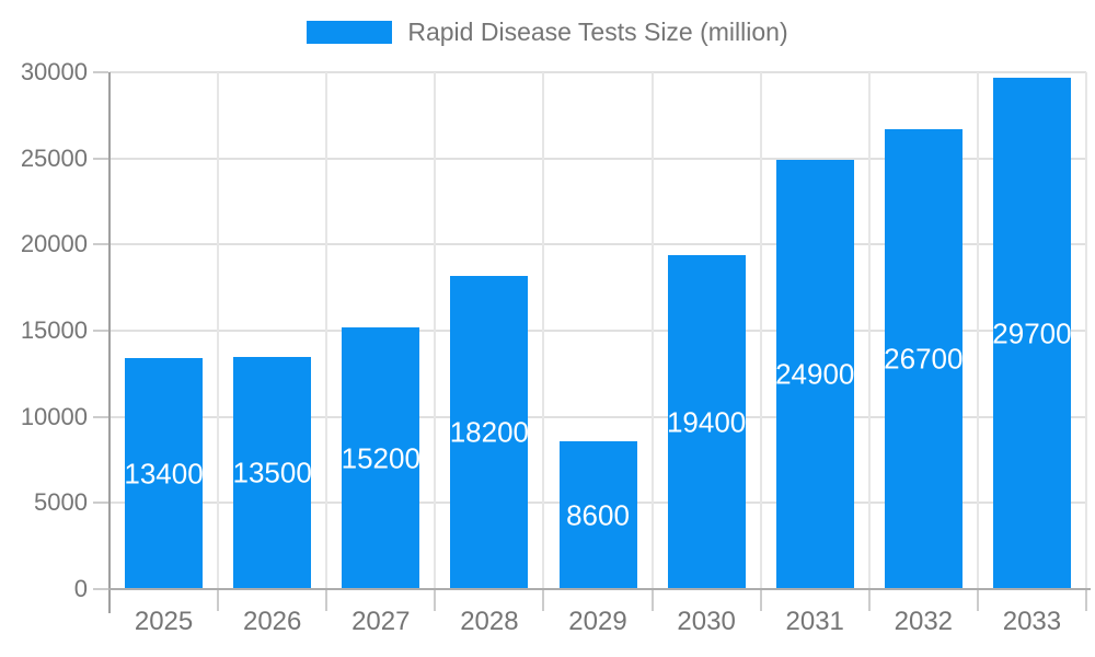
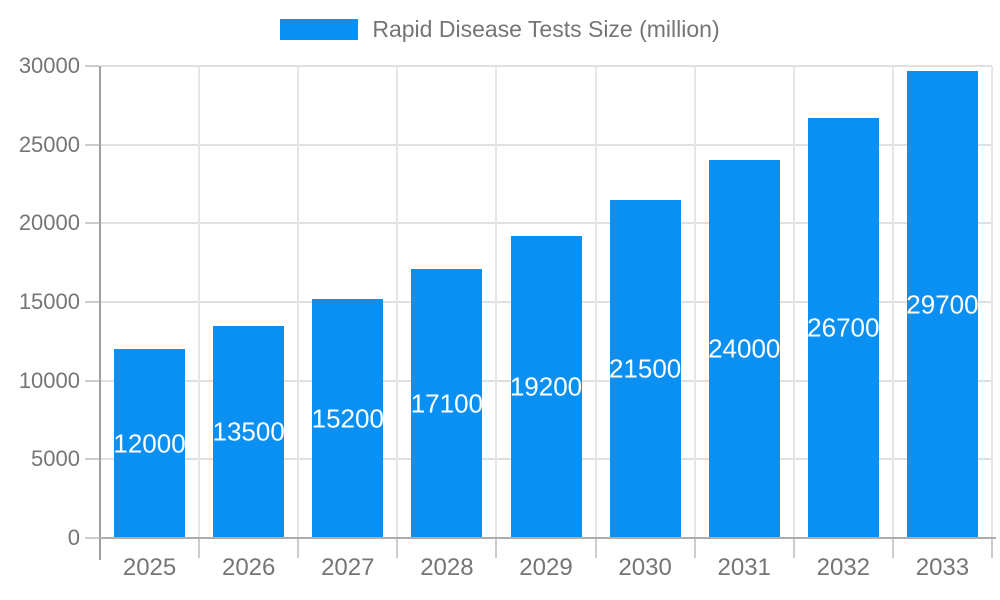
2025: 13400 -> 12000
2028: 18200 -> 17100
2029: 8600 -> 19200
2030: 19400 -> 21500
2031: 24900 -> 24000
